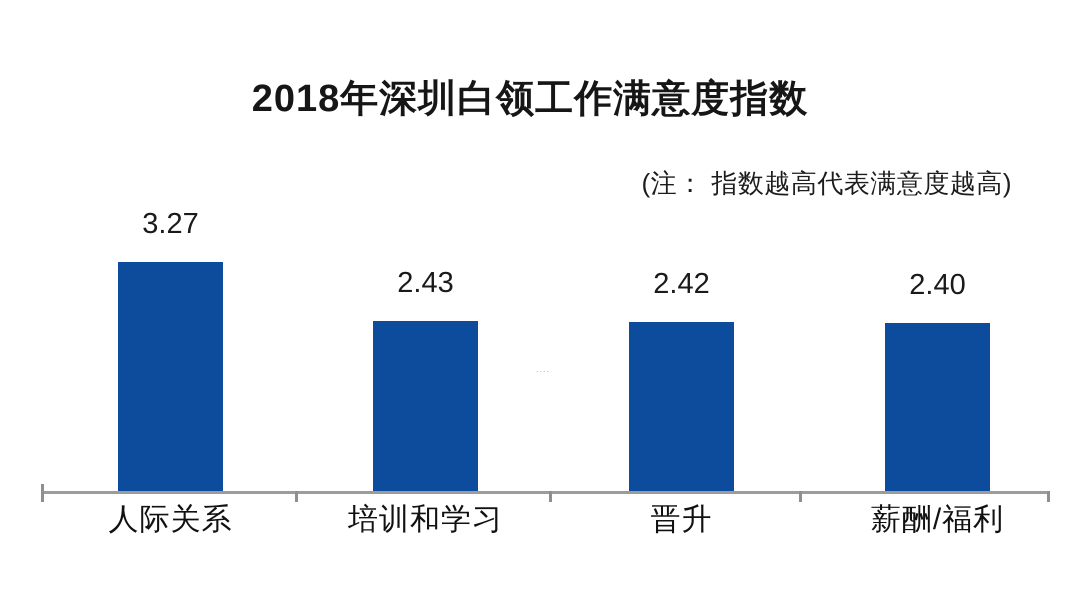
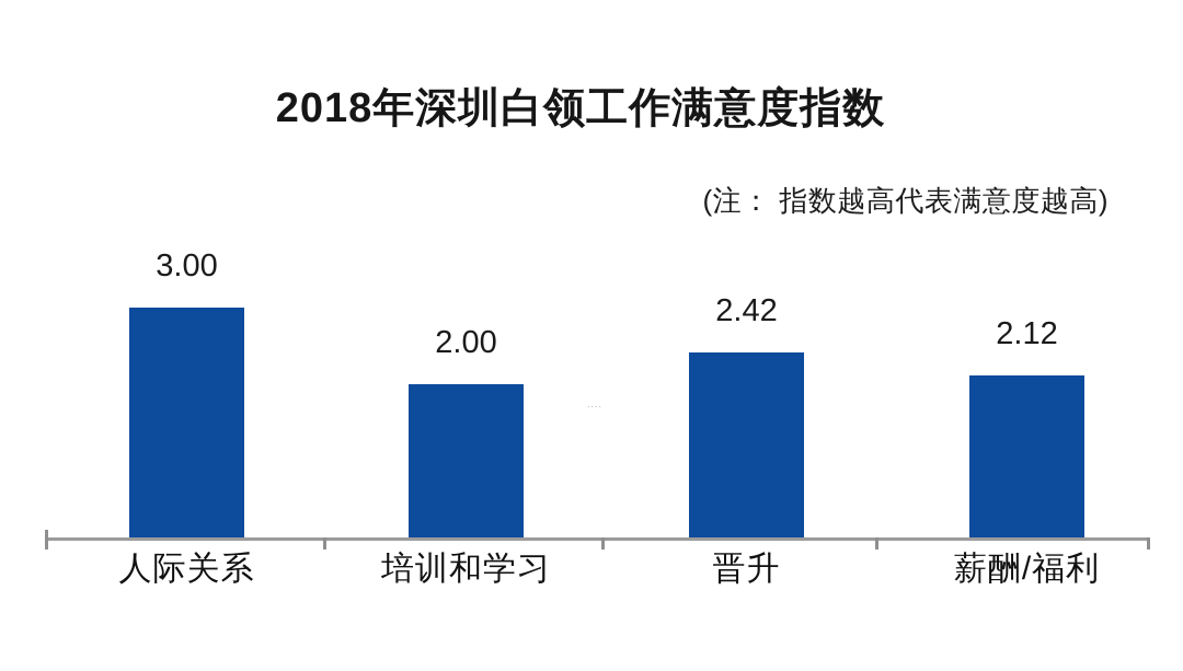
人际关系: 3.27 -> 3.00
培训和学习: 2.43 -> 2.00
薪酬/福利: 2.40 -> 2.12
